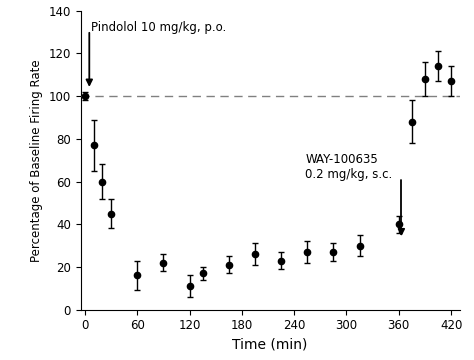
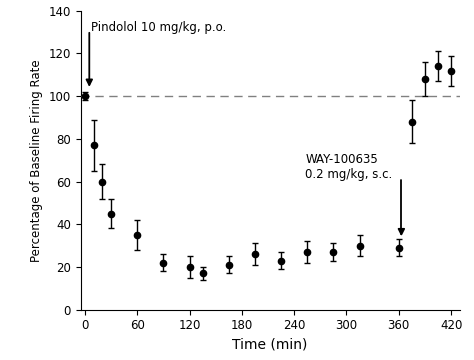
60: 16 -> 35
120: 11 -> 20
360: 40 -> 29
420: 107 -> 112
